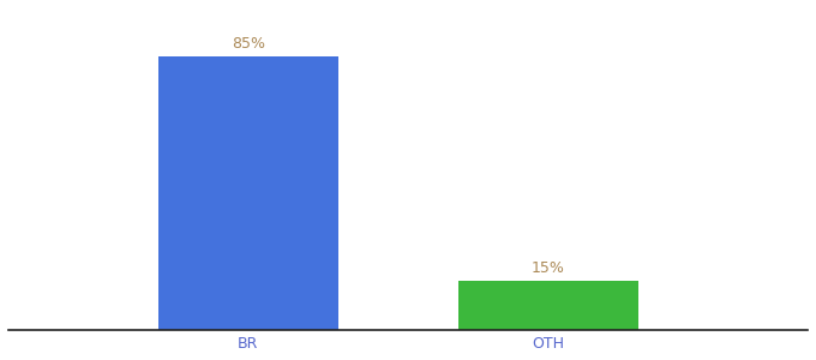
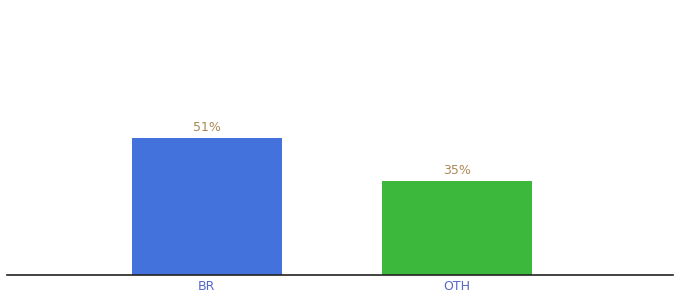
BR: 85% -> 51%
OTH: 15% -> 35%
